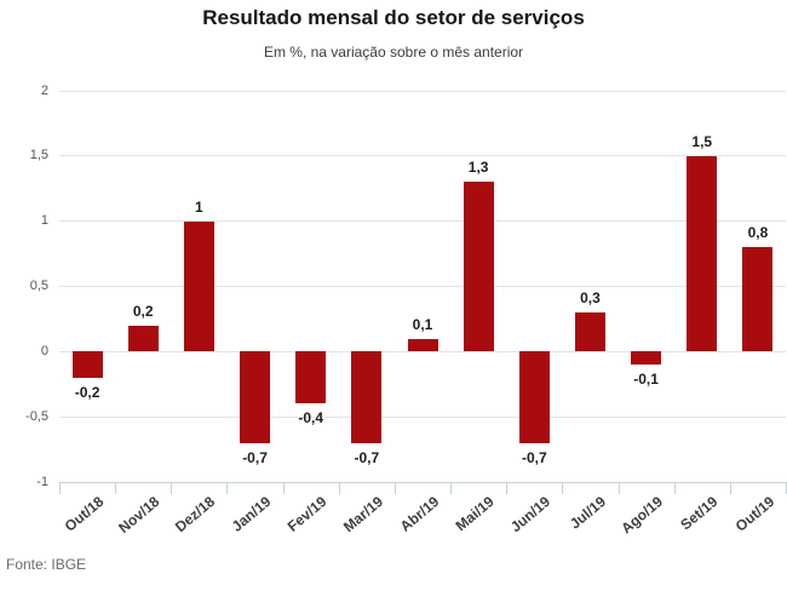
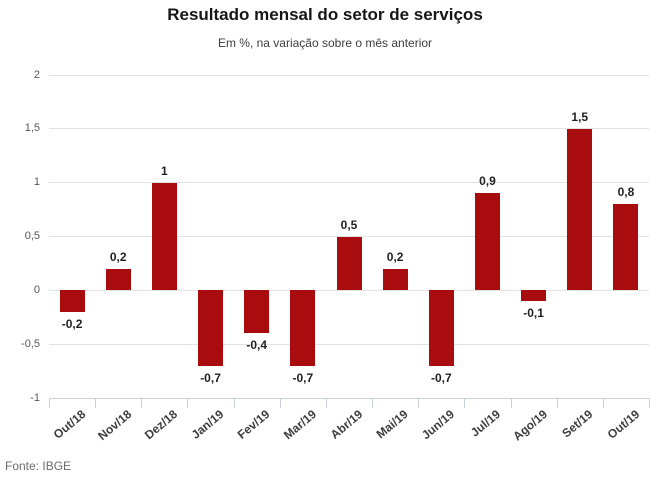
Abr/19: 0,1 -> 0,5
Mai/19: 1,3 -> 0,2
Jul/19: 0,3 -> 0,9
